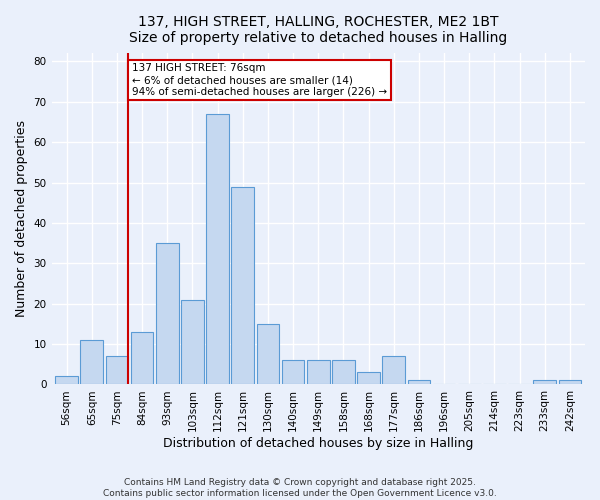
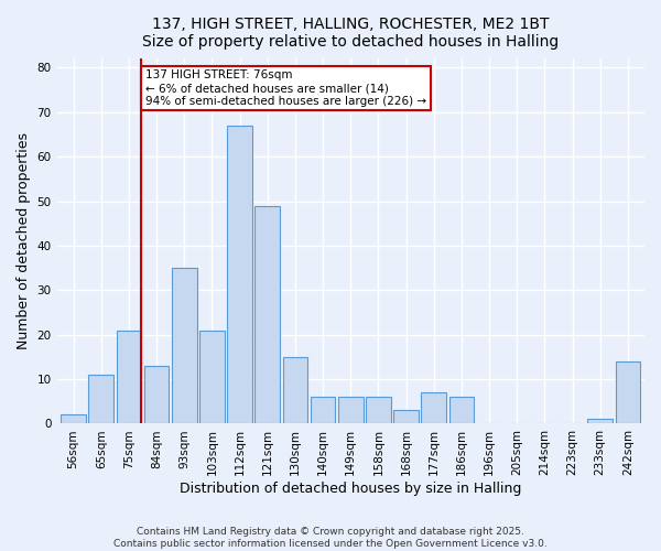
75sqm: 7 -> 21
186sqm: 1 -> 6
242sqm: 1 -> 14
